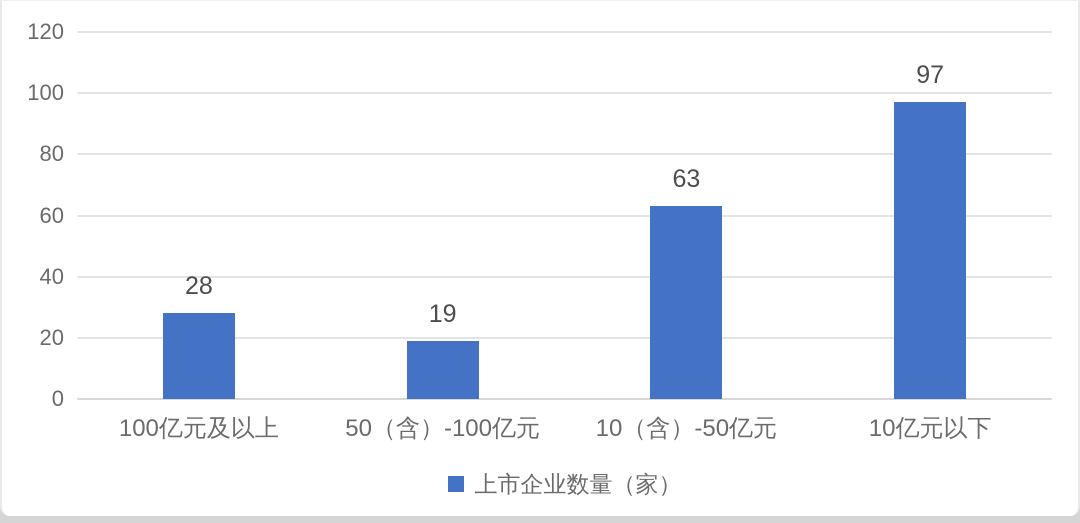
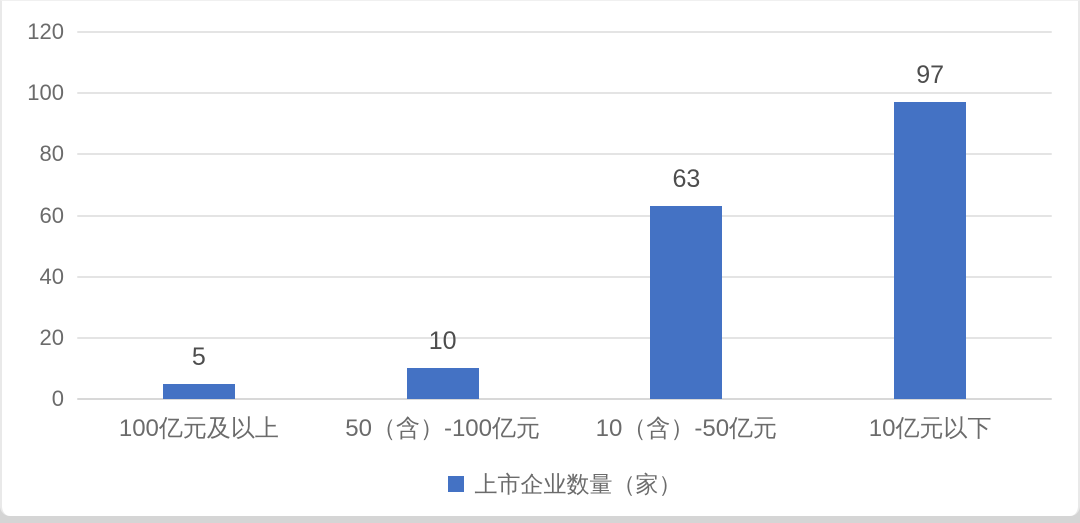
100亿元及以上: 28 -> 5
50（含）-100亿元: 19 -> 10
